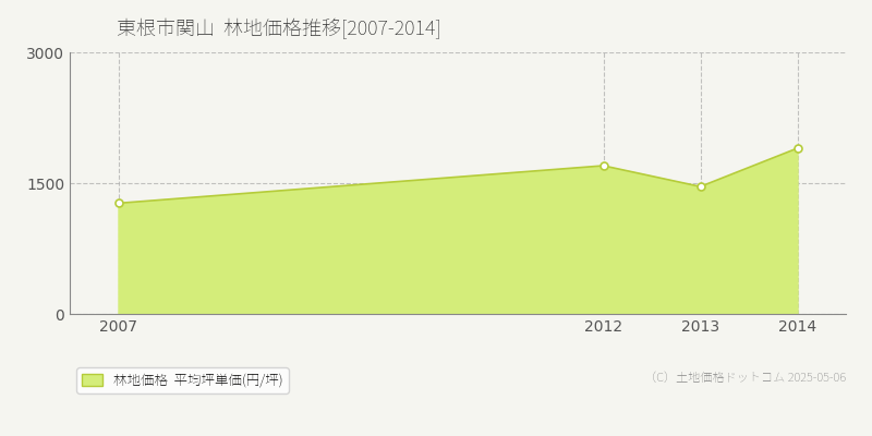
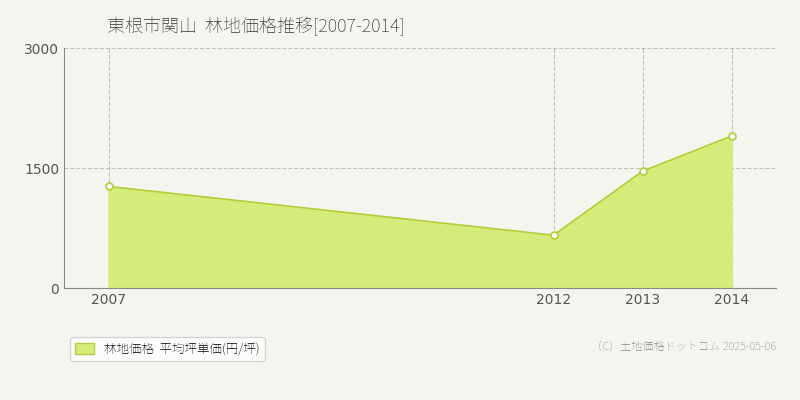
2012: 1700 -> 660
